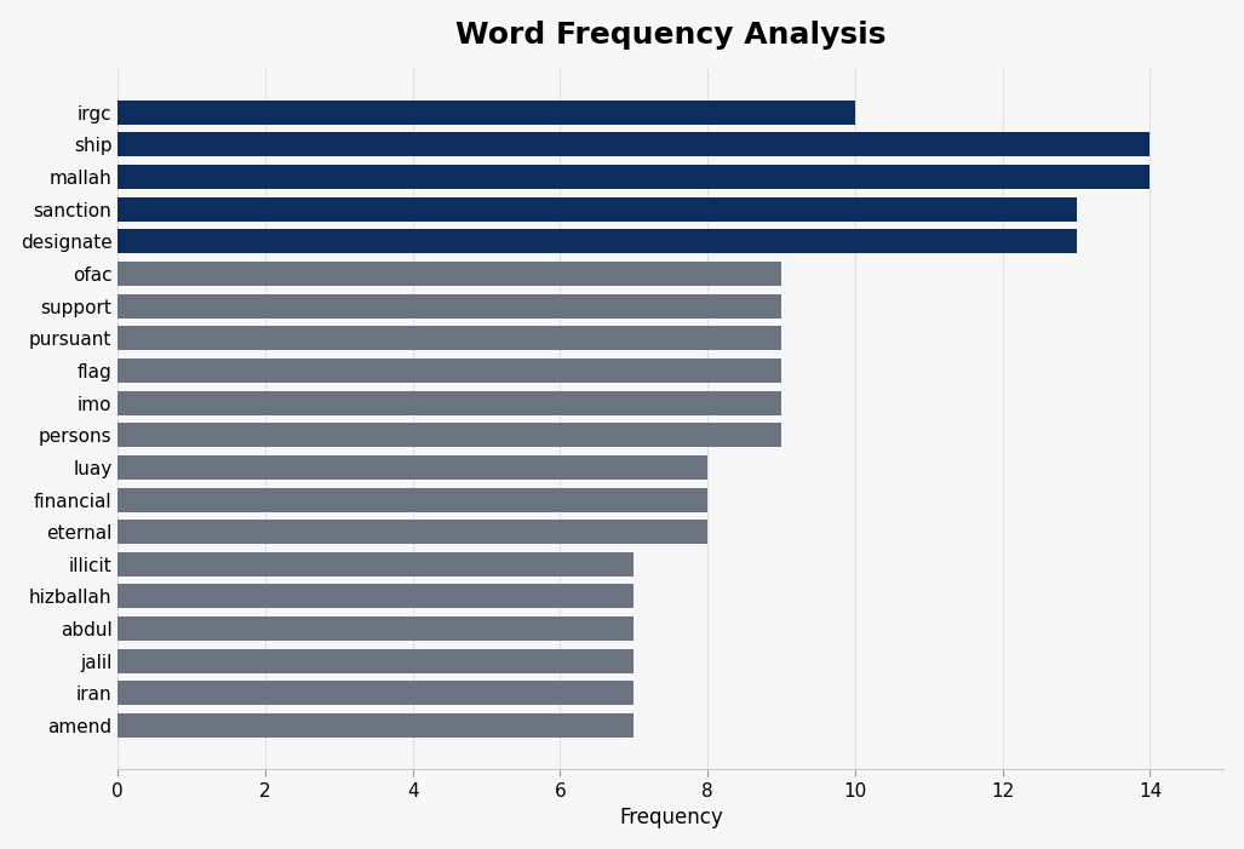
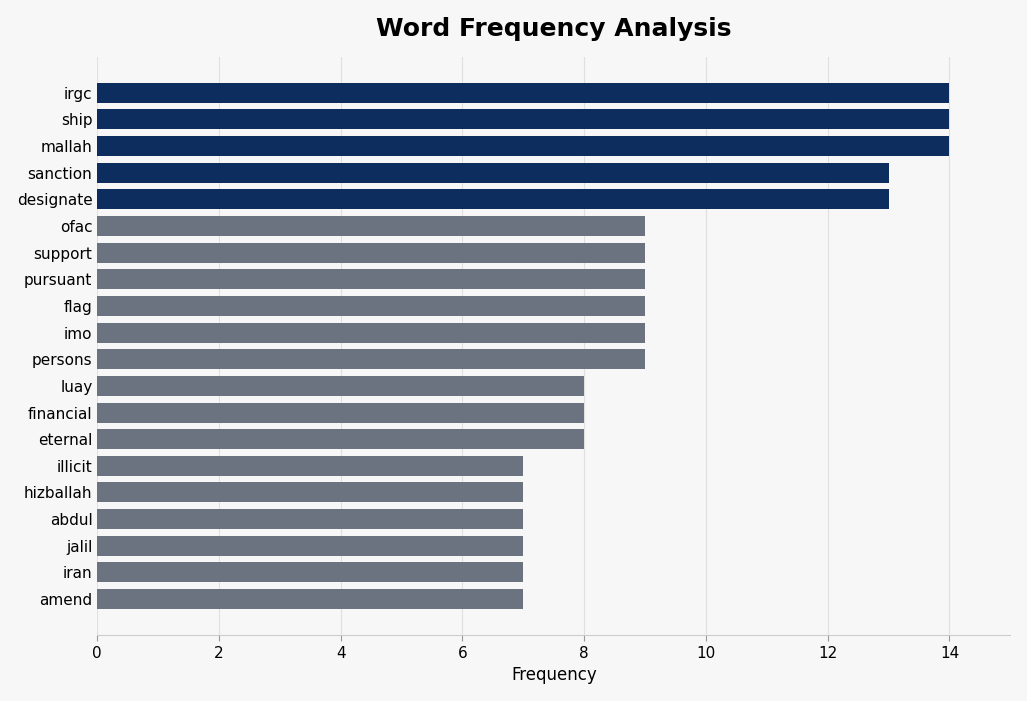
irgc: 10 -> 14
